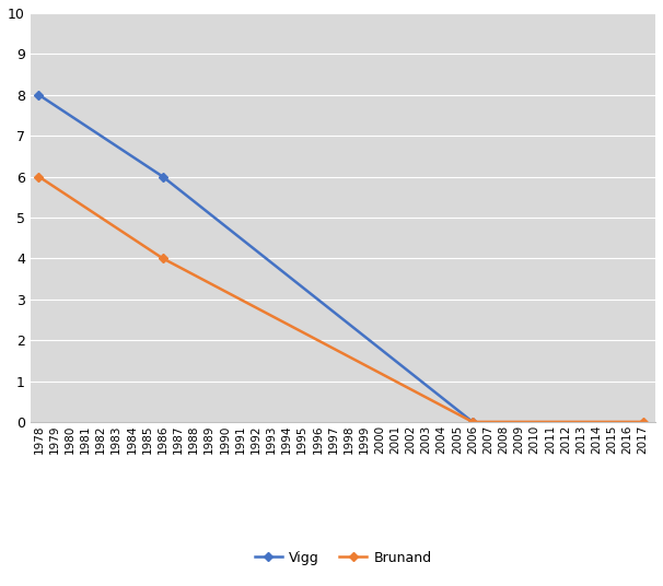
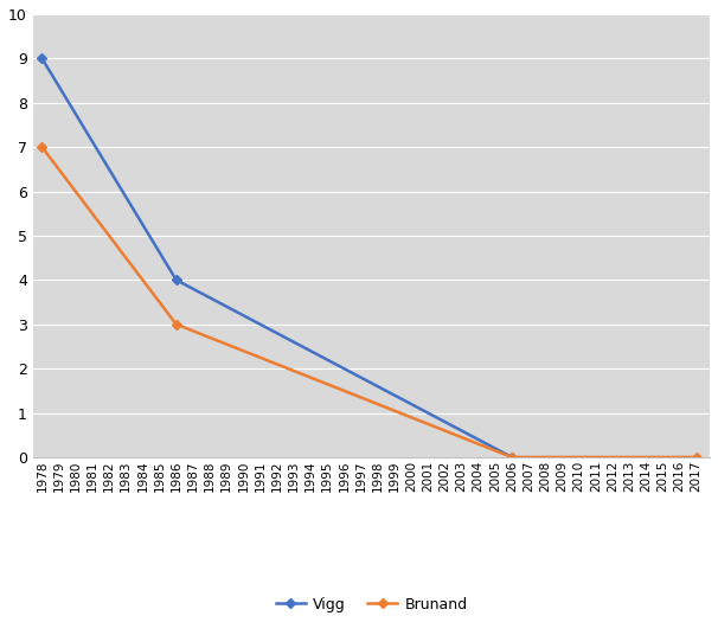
Vigg/1978: 8 -> 9
Brunand/1978: 6 -> 7
Vigg/1986: 6 -> 4
Brunand/1986: 4 -> 3
